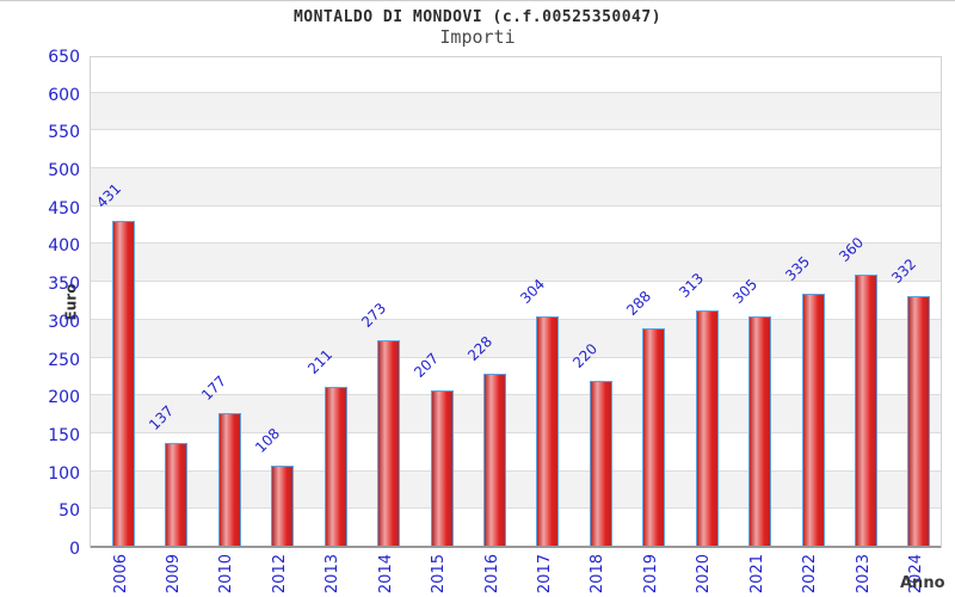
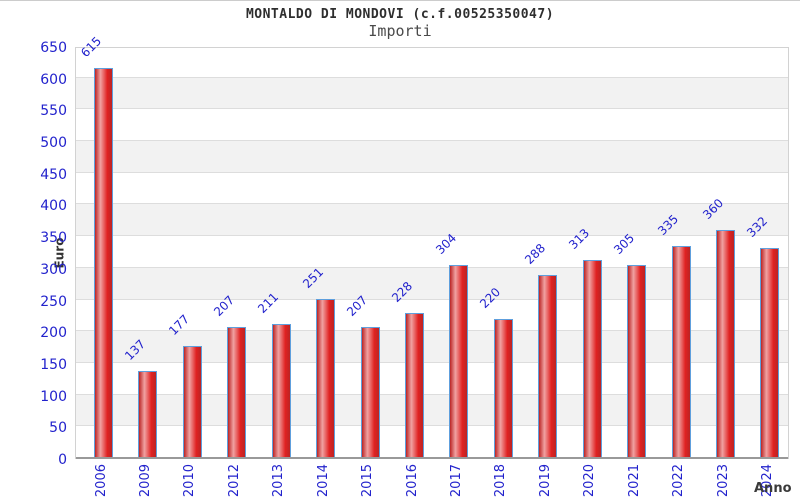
2006: 431 -> 615
2012: 108 -> 207
2014: 273 -> 251
